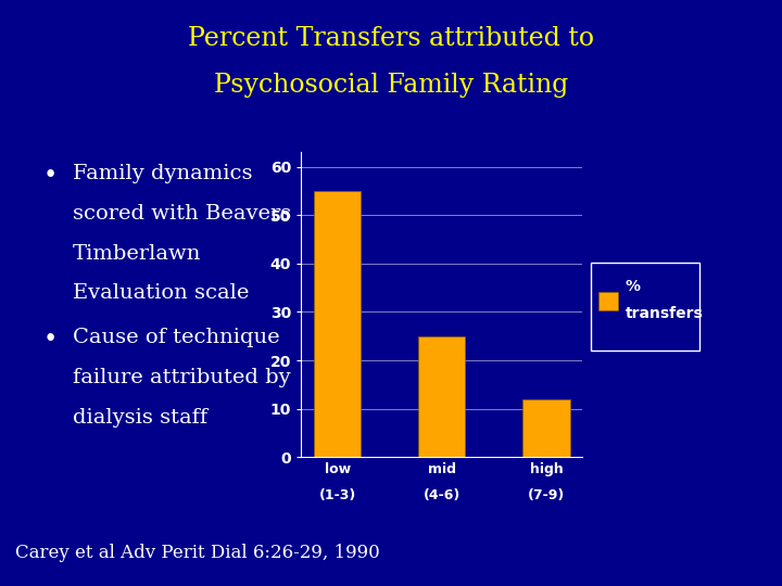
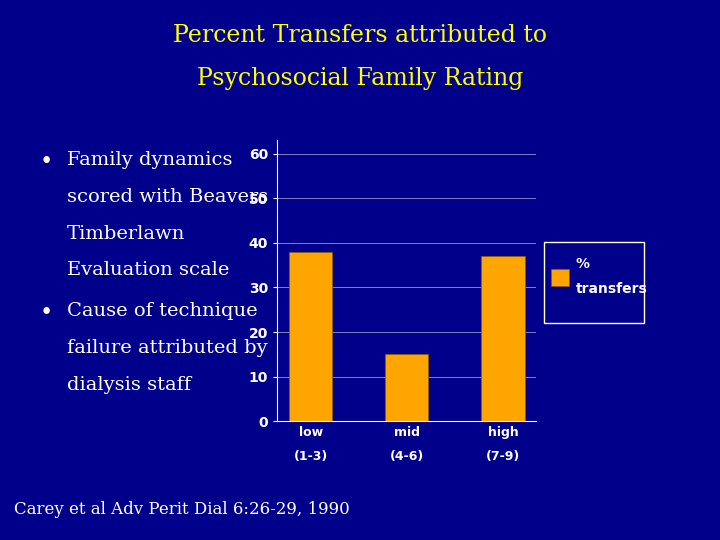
low: 55 -> 38
mid: 25 -> 15
high: 12 -> 37
